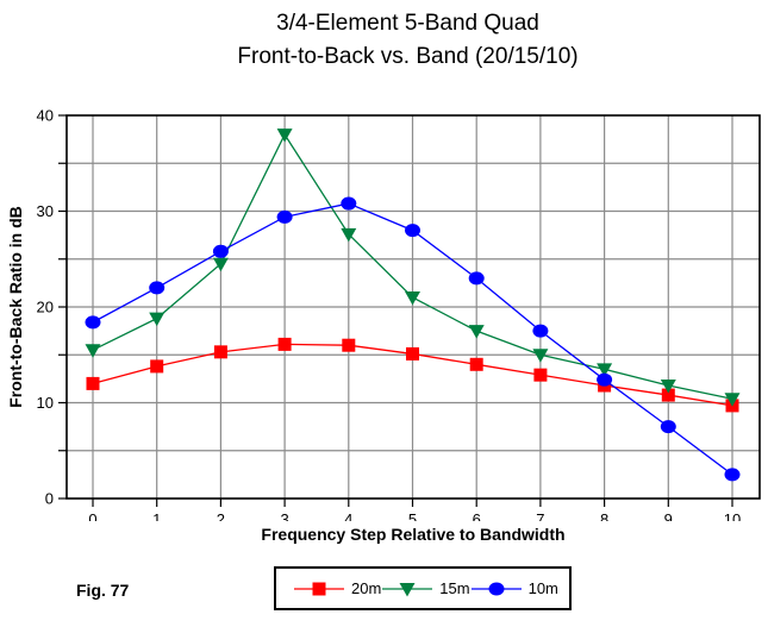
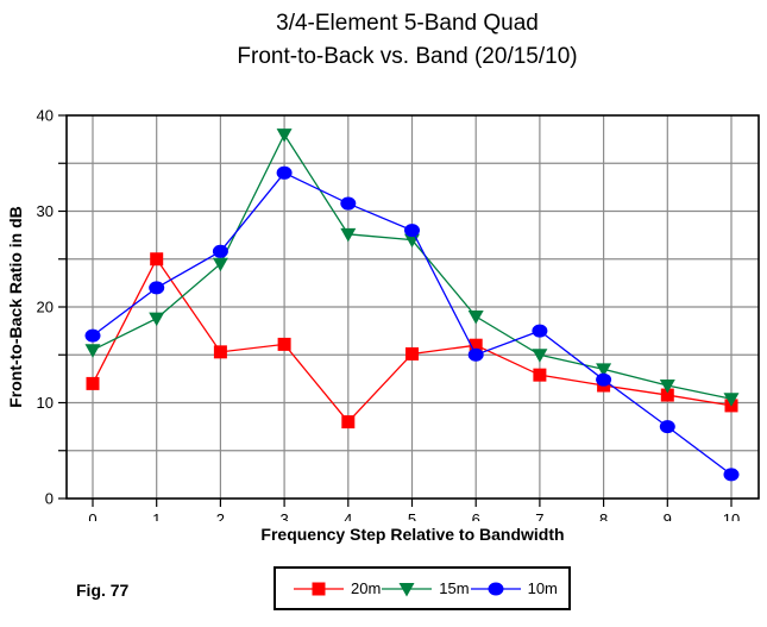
10m/0: 18 -> 17
20m/1: 14 -> 25
10m/3: 29 -> 34
20m/4: 16 -> 8
15m/5: 21 -> 27
20m/6: 14 -> 16
15m/6: 18 -> 19
10m/6: 23 -> 15
